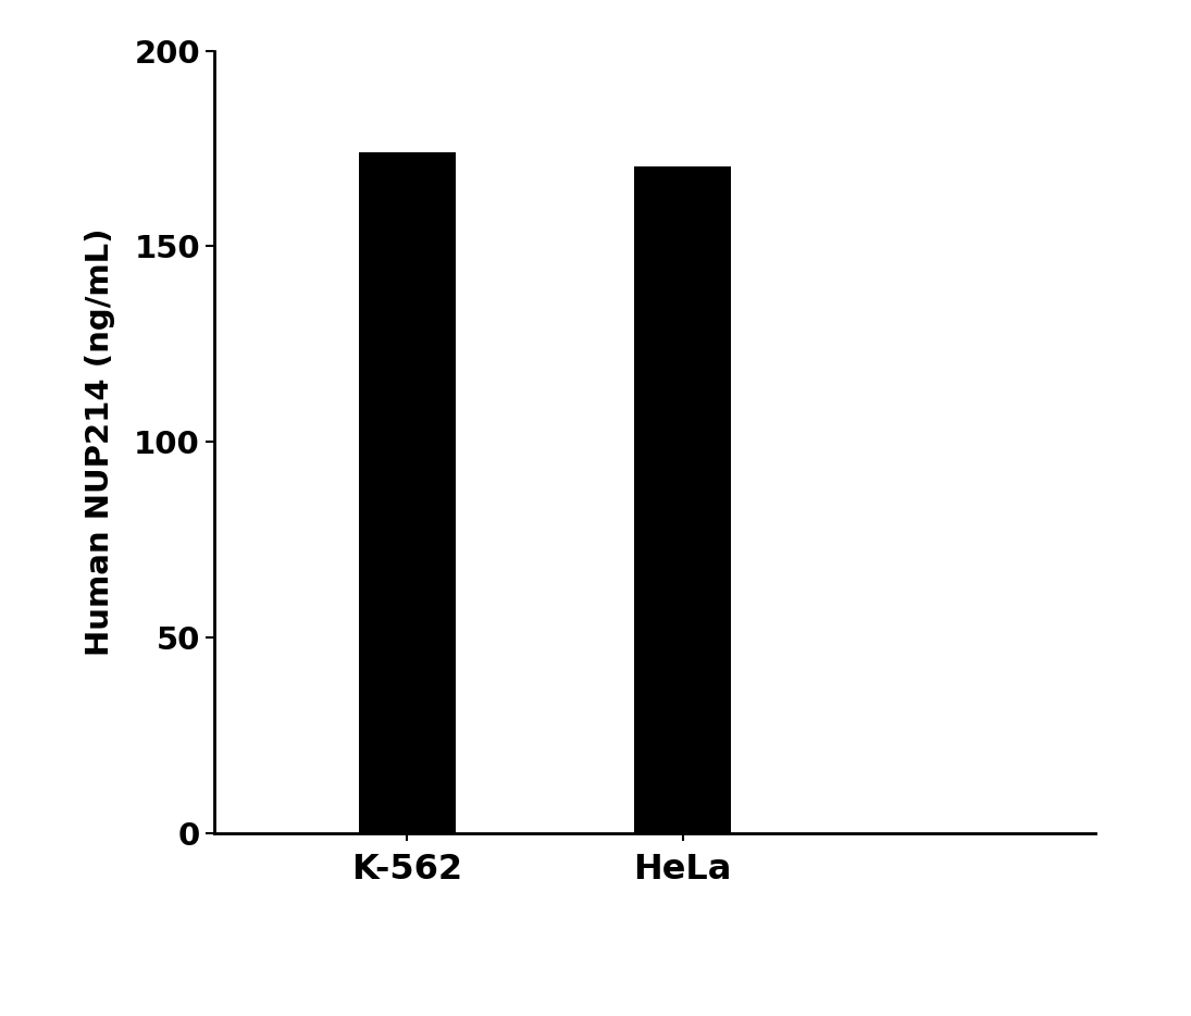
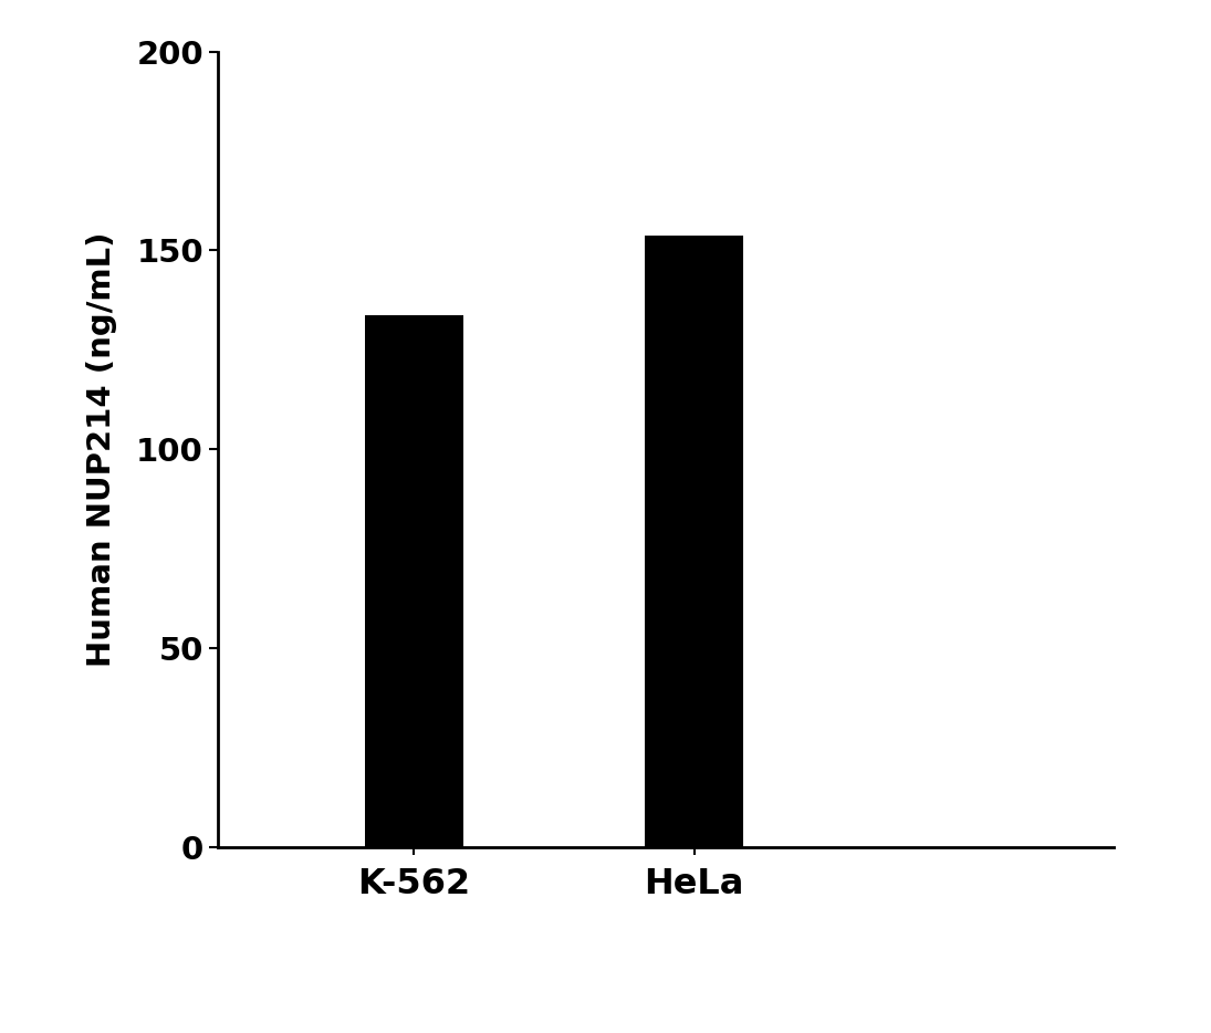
K-562: 174.0 -> 133.7
HeLa: 170.5 -> 153.7
